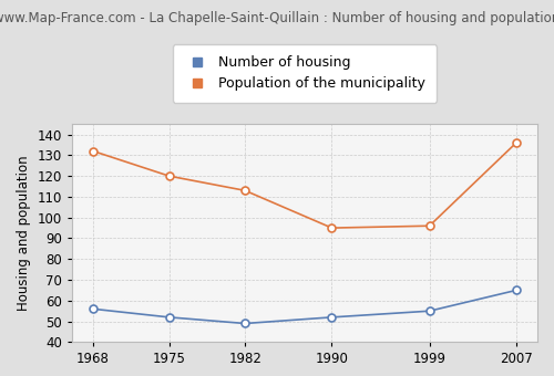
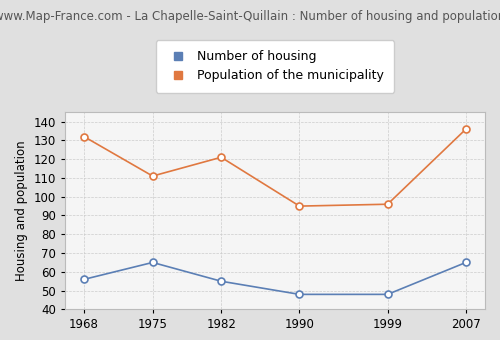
Number of housing/1975: 52 -> 65
Population of the municipality/1975: 120 -> 111
Number of housing/1982: 49 -> 55
Population of the municipality/1982: 113 -> 121
Number of housing/1990: 52 -> 48
Number of housing/1999: 55 -> 48
